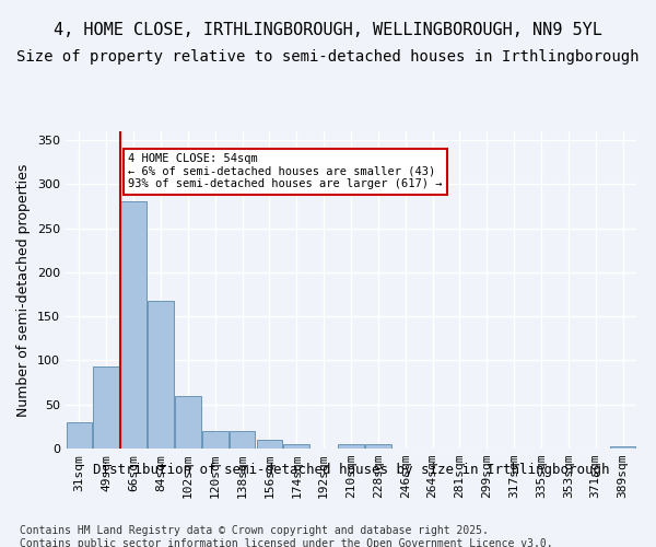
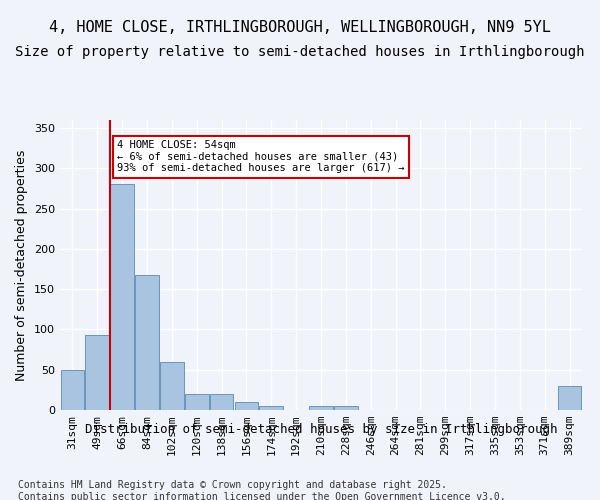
31sqm: 30 -> 50
389sqm: 3 -> 30
